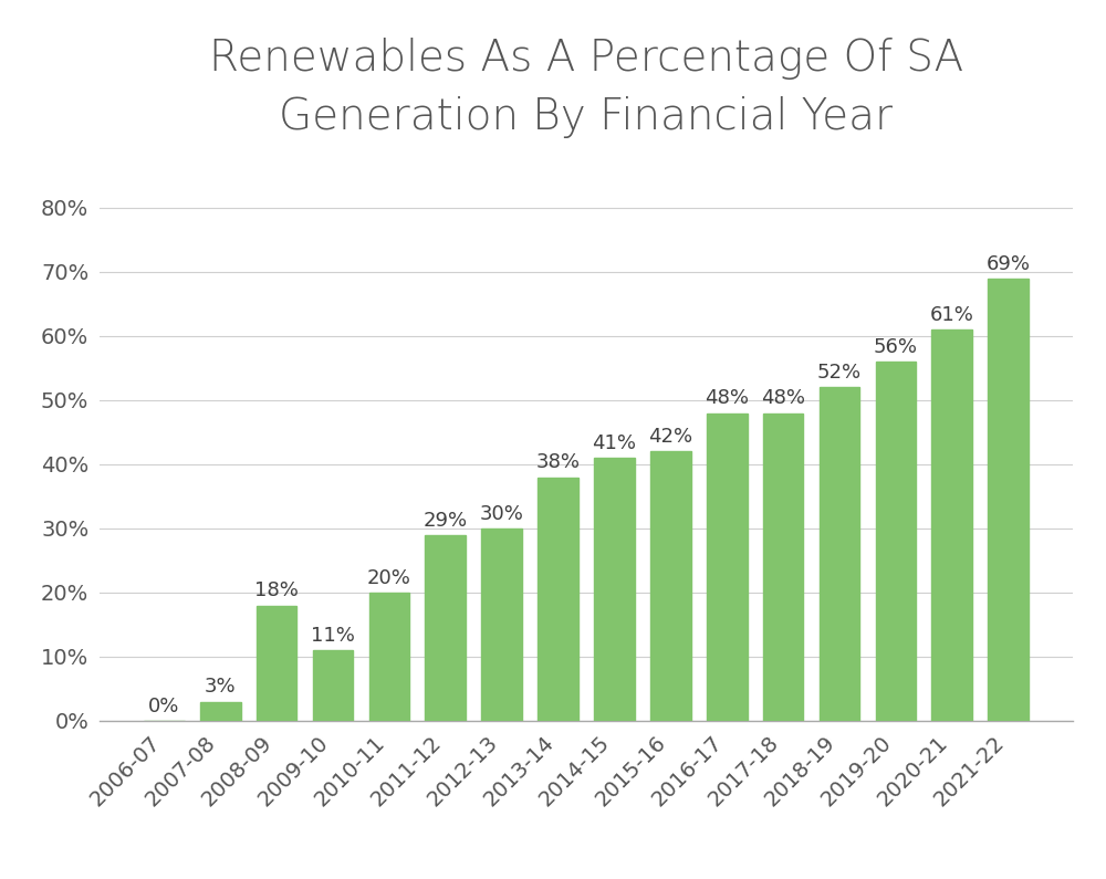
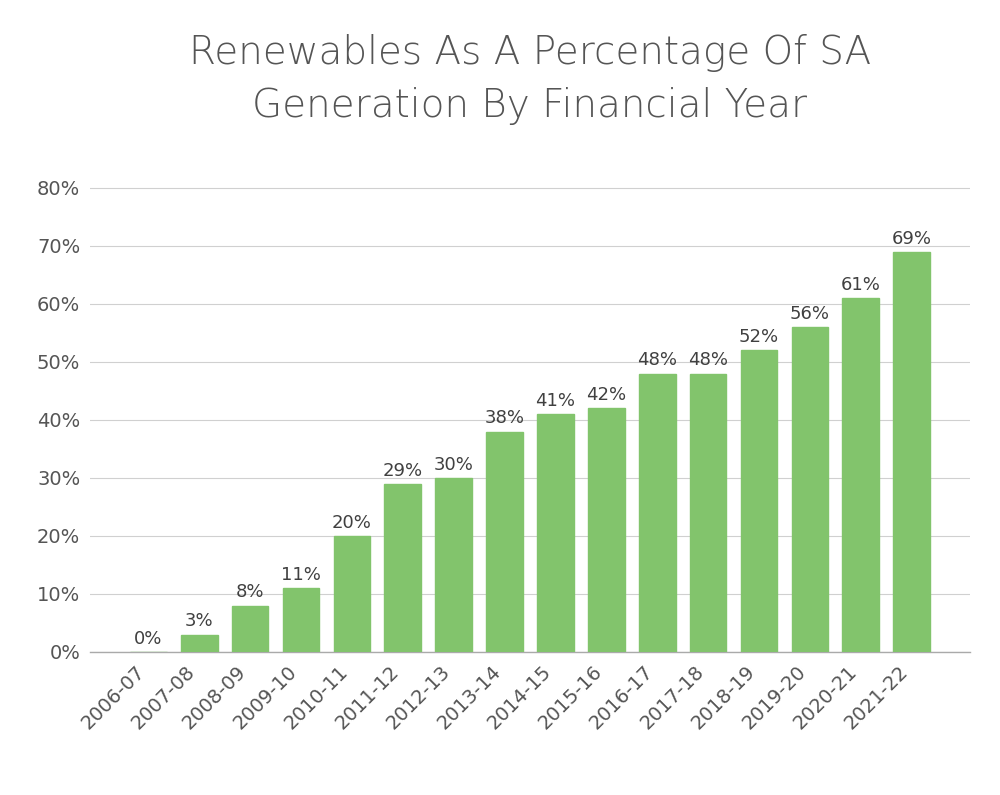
2008-09: 18% -> 8%
